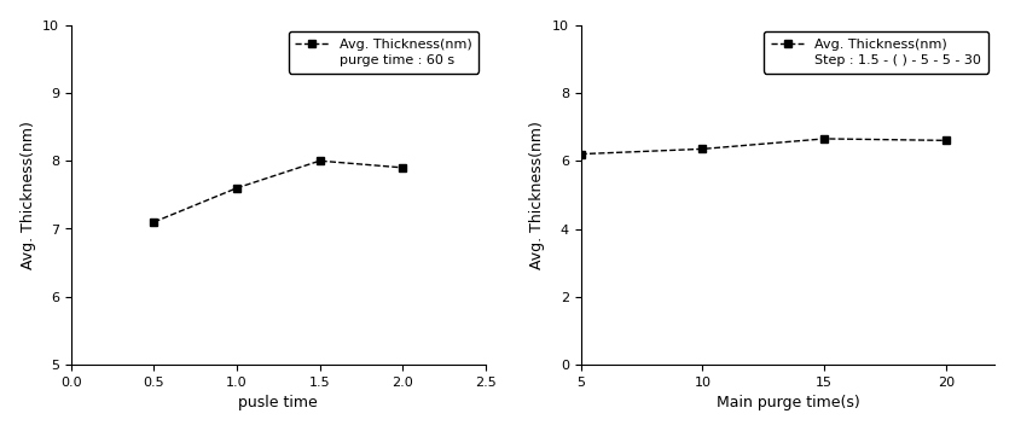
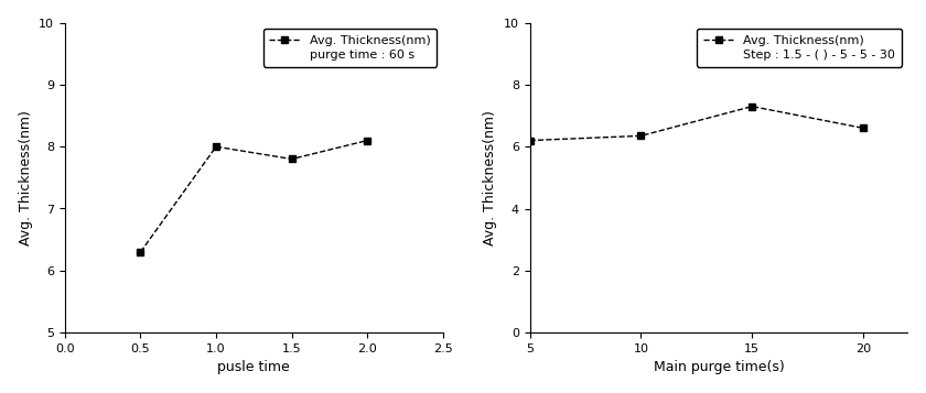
0.5: 7.1 -> 6.3
1.0: 7.6 -> 8.0
1.5: 8.0 -> 7.8
2.0: 7.9 -> 8.1
15: 6.65 -> 7.30
